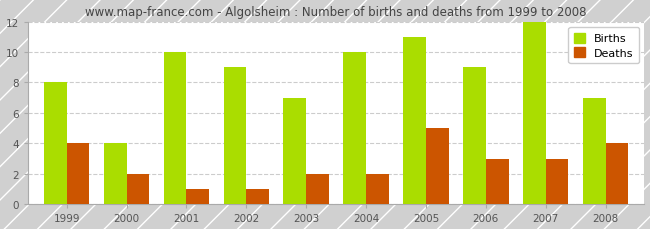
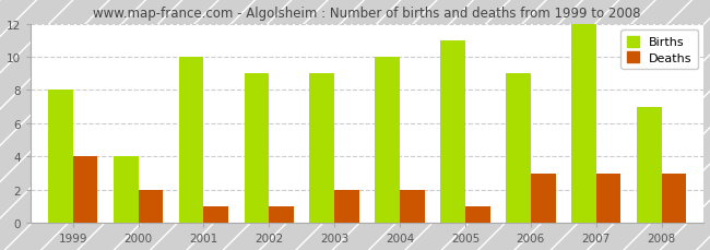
Births/2003: 7 -> 9
Deaths/2005: 5 -> 1
Deaths/2008: 4 -> 3
